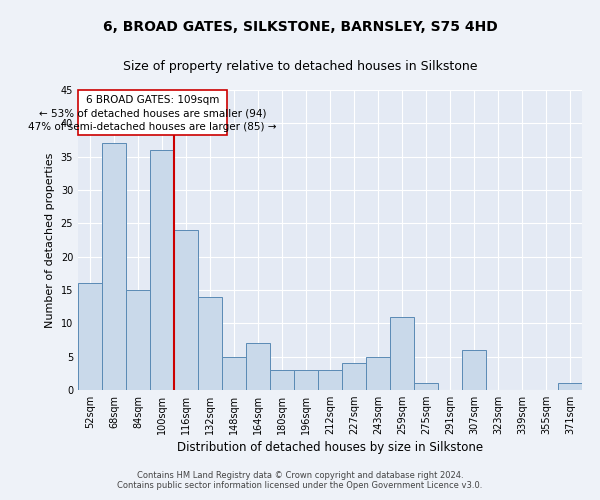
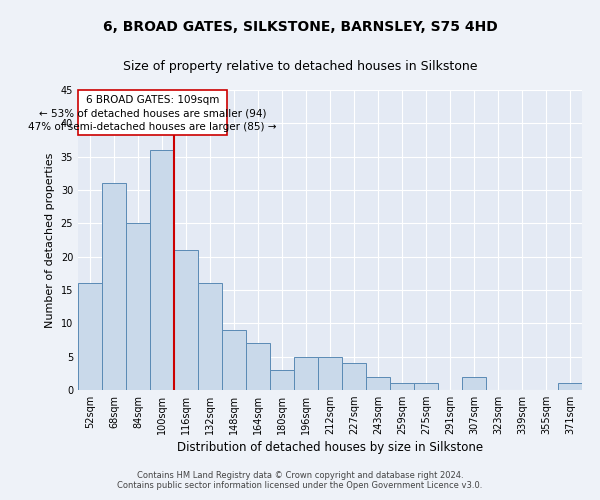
68sqm: 37 -> 31
84sqm: 15 -> 25
116sqm: 24 -> 21
132sqm: 14 -> 16
148sqm: 5 -> 9
196sqm: 3 -> 5
212sqm: 3 -> 5
243sqm: 5 -> 2
259sqm: 11 -> 1
307sqm: 6 -> 2
